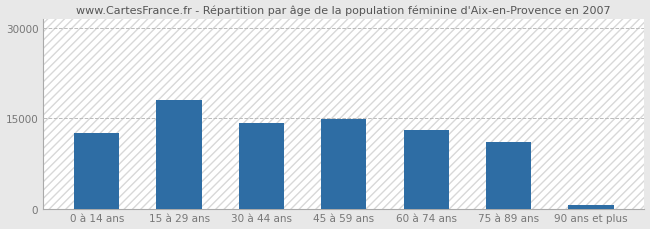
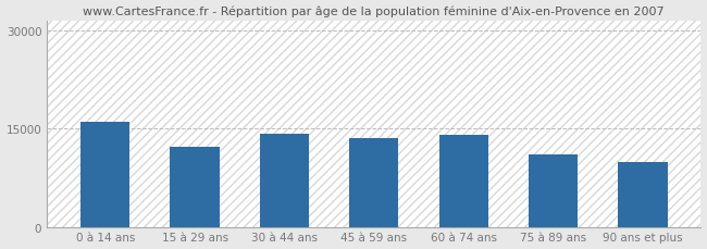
0 à 14 ans: 12500 -> 16000
15 à 29 ans: 18000 -> 12200
45 à 59 ans: 14800 -> 13600
60 à 74 ans: 13000 -> 14000
90 ans et plus: 600 -> 9800
